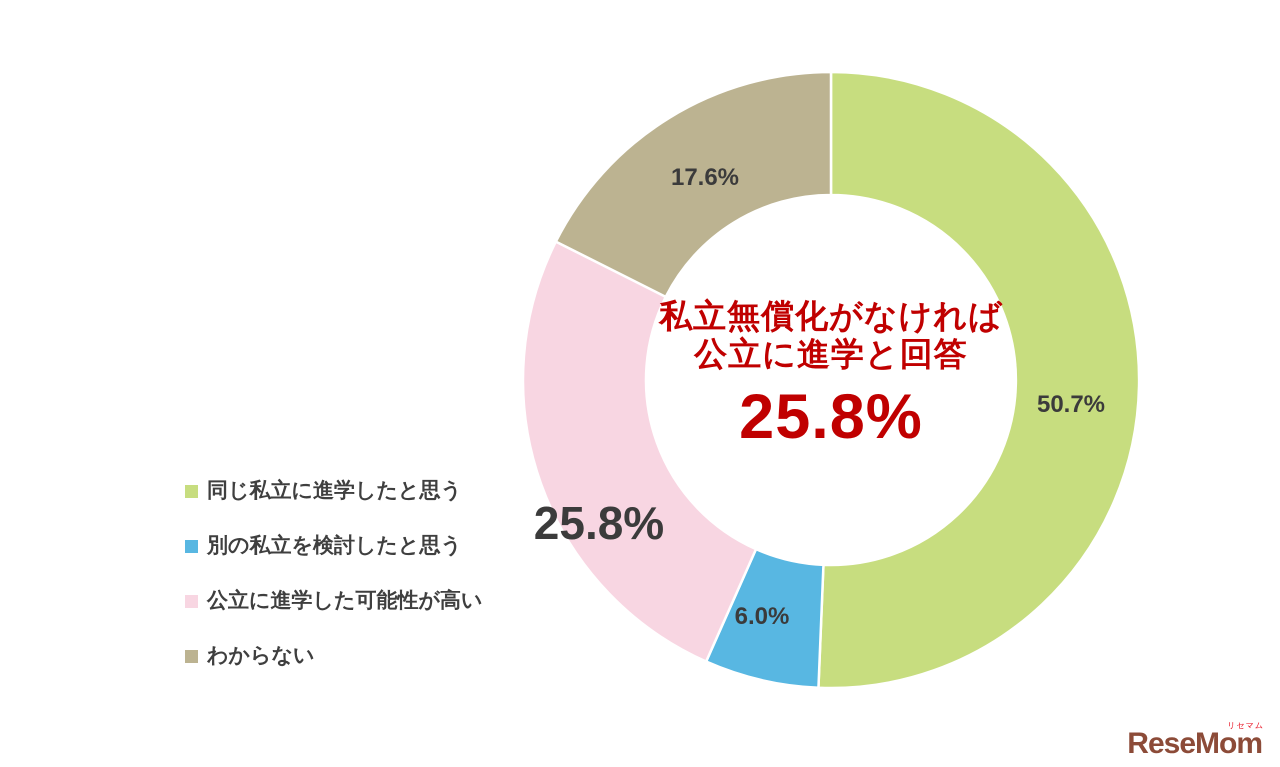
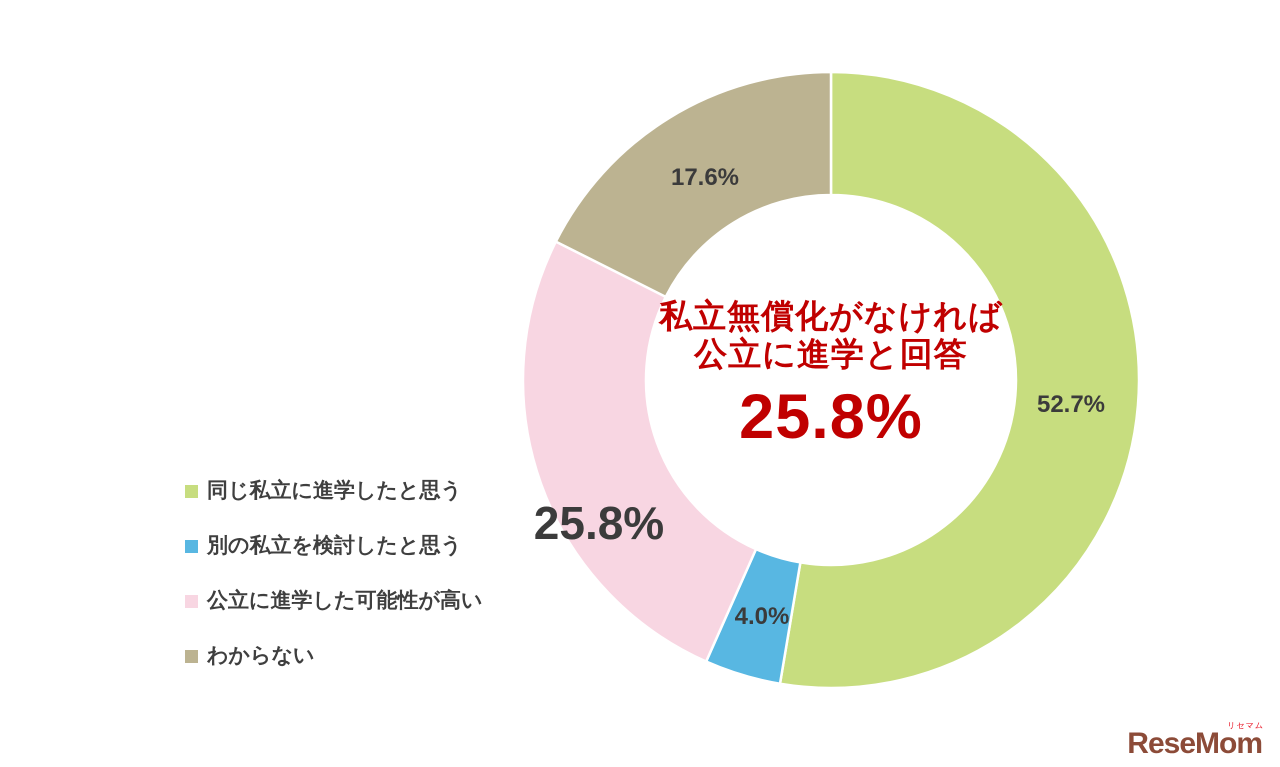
同じ私立に進学したと思う: 50.7% -> 52.7%
別の私立を検討したと思う: 6.0% -> 4.0%
